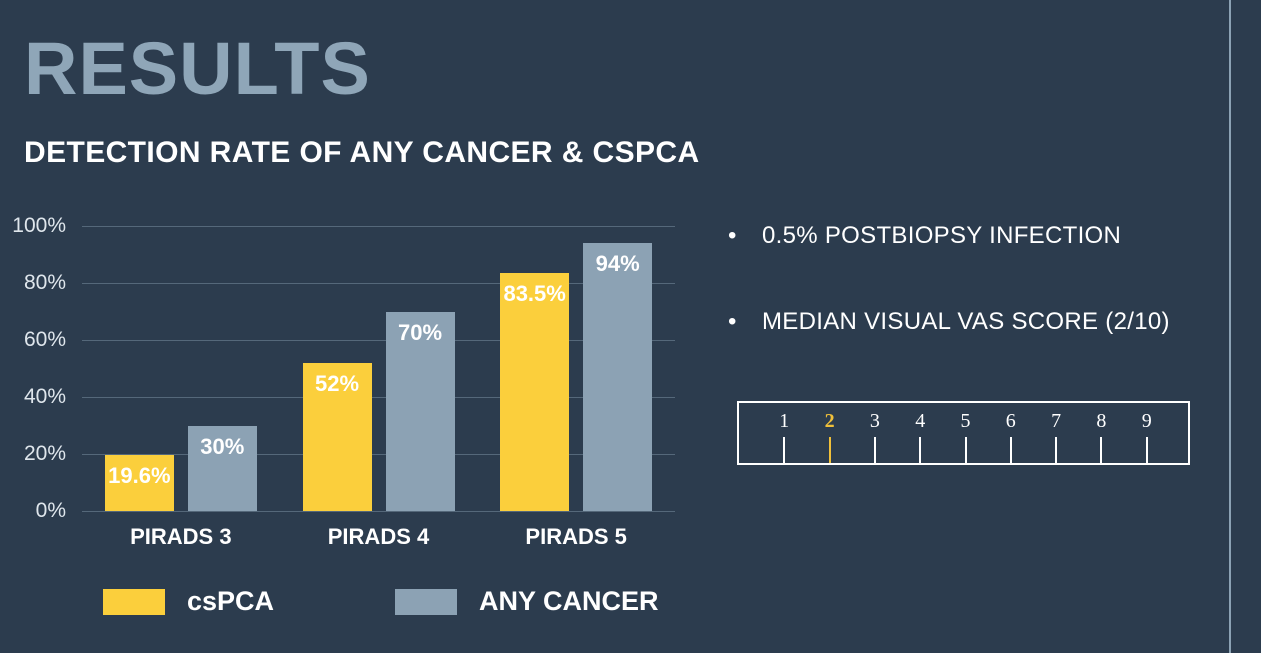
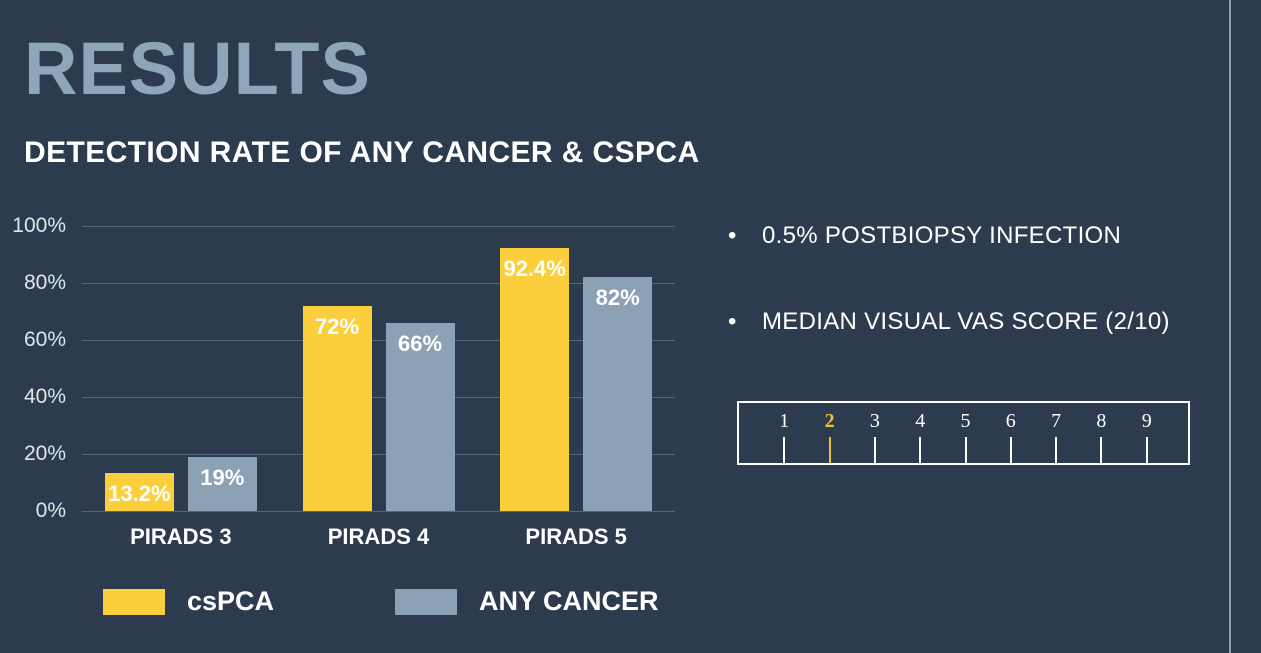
csPCA/PIRADS 3: 19.6% -> 13.2%
ANY CANCER/PIRADS 3: 30% -> 19%
csPCA/PIRADS 4: 52% -> 72%
ANY CANCER/PIRADS 4: 70% -> 66%
csPCA/PIRADS 5: 83.5% -> 92.4%
ANY CANCER/PIRADS 5: 94% -> 82%
